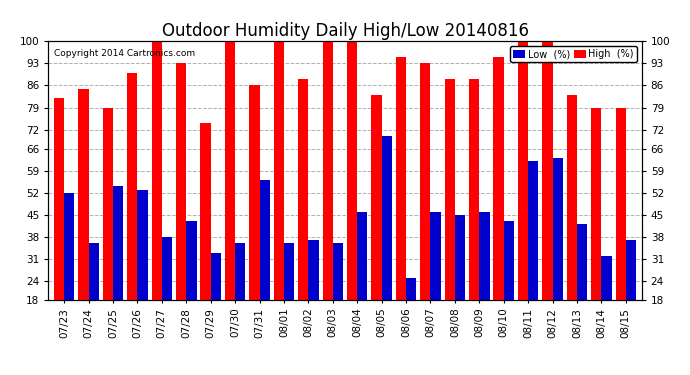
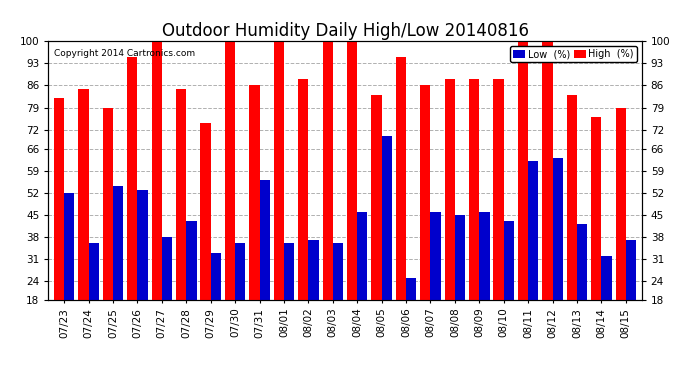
High (%)/07/26: 90 -> 95
High (%)/07/28: 93 -> 85
High (%)/08/07: 93 -> 86
High (%)/08/10: 95 -> 88
High (%)/08/14: 79 -> 76
